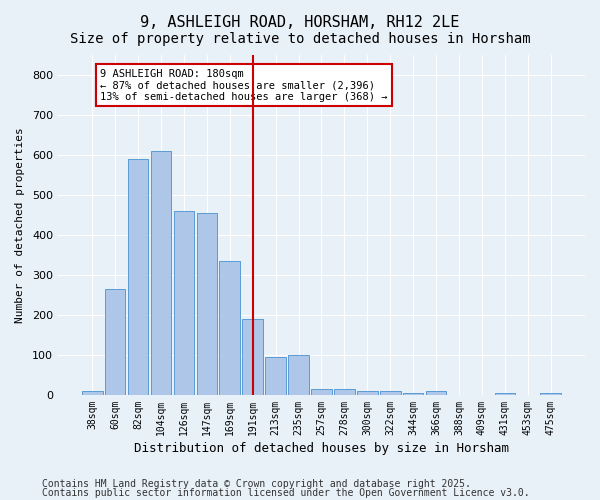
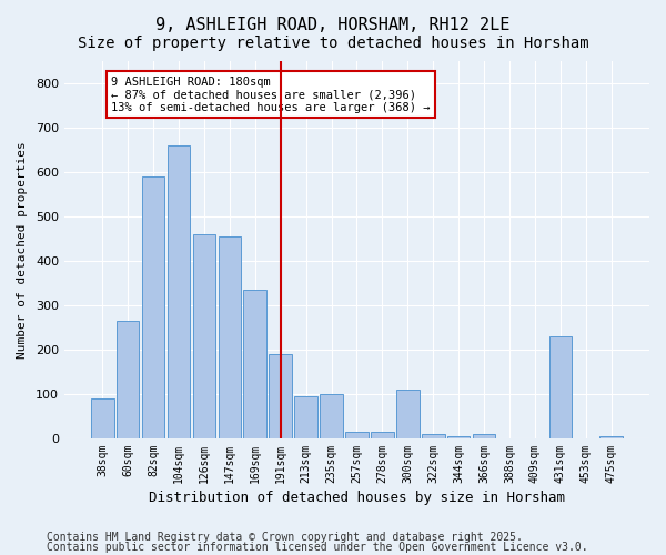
38sqm: 10 -> 90
104sqm: 610 -> 660
300sqm: 10 -> 110
431sqm: 5 -> 230
